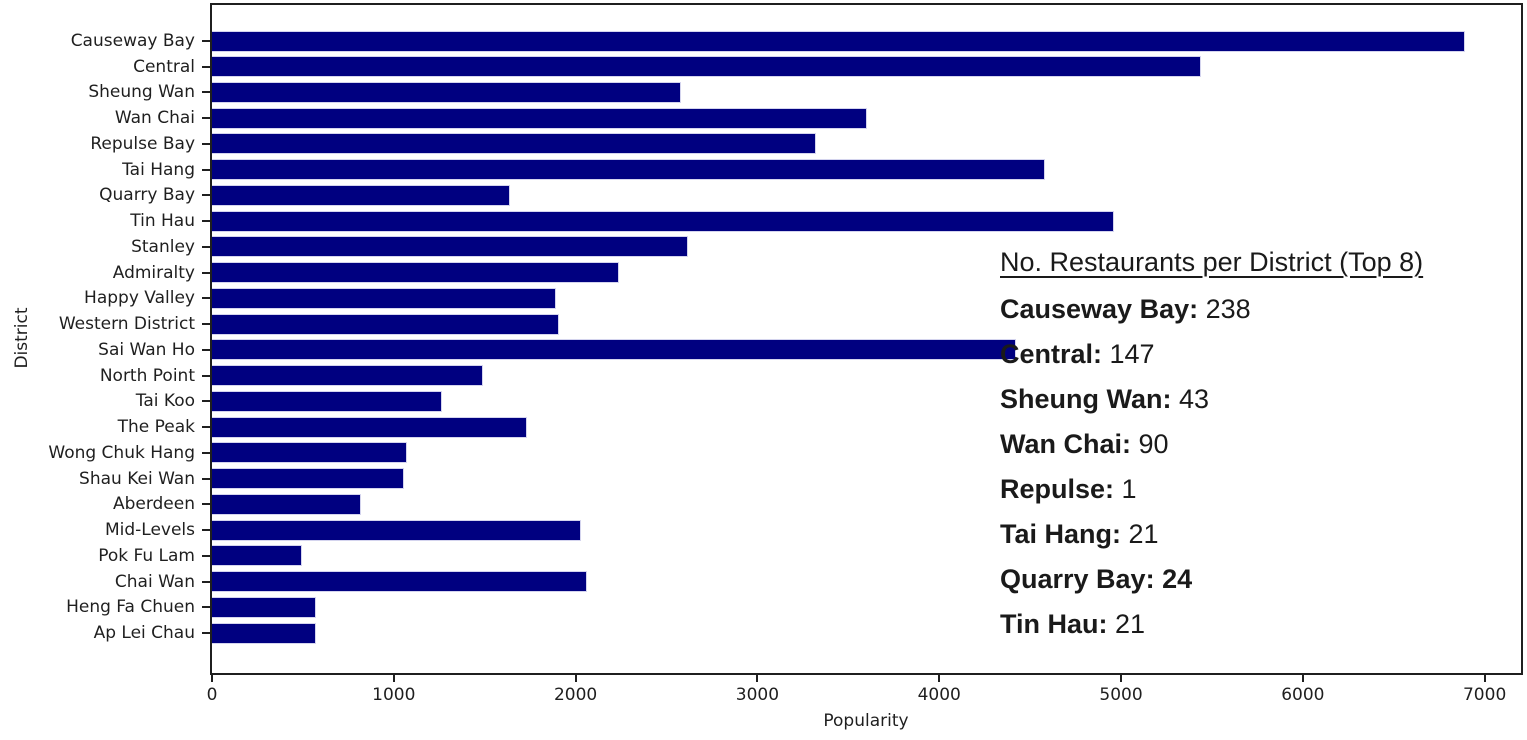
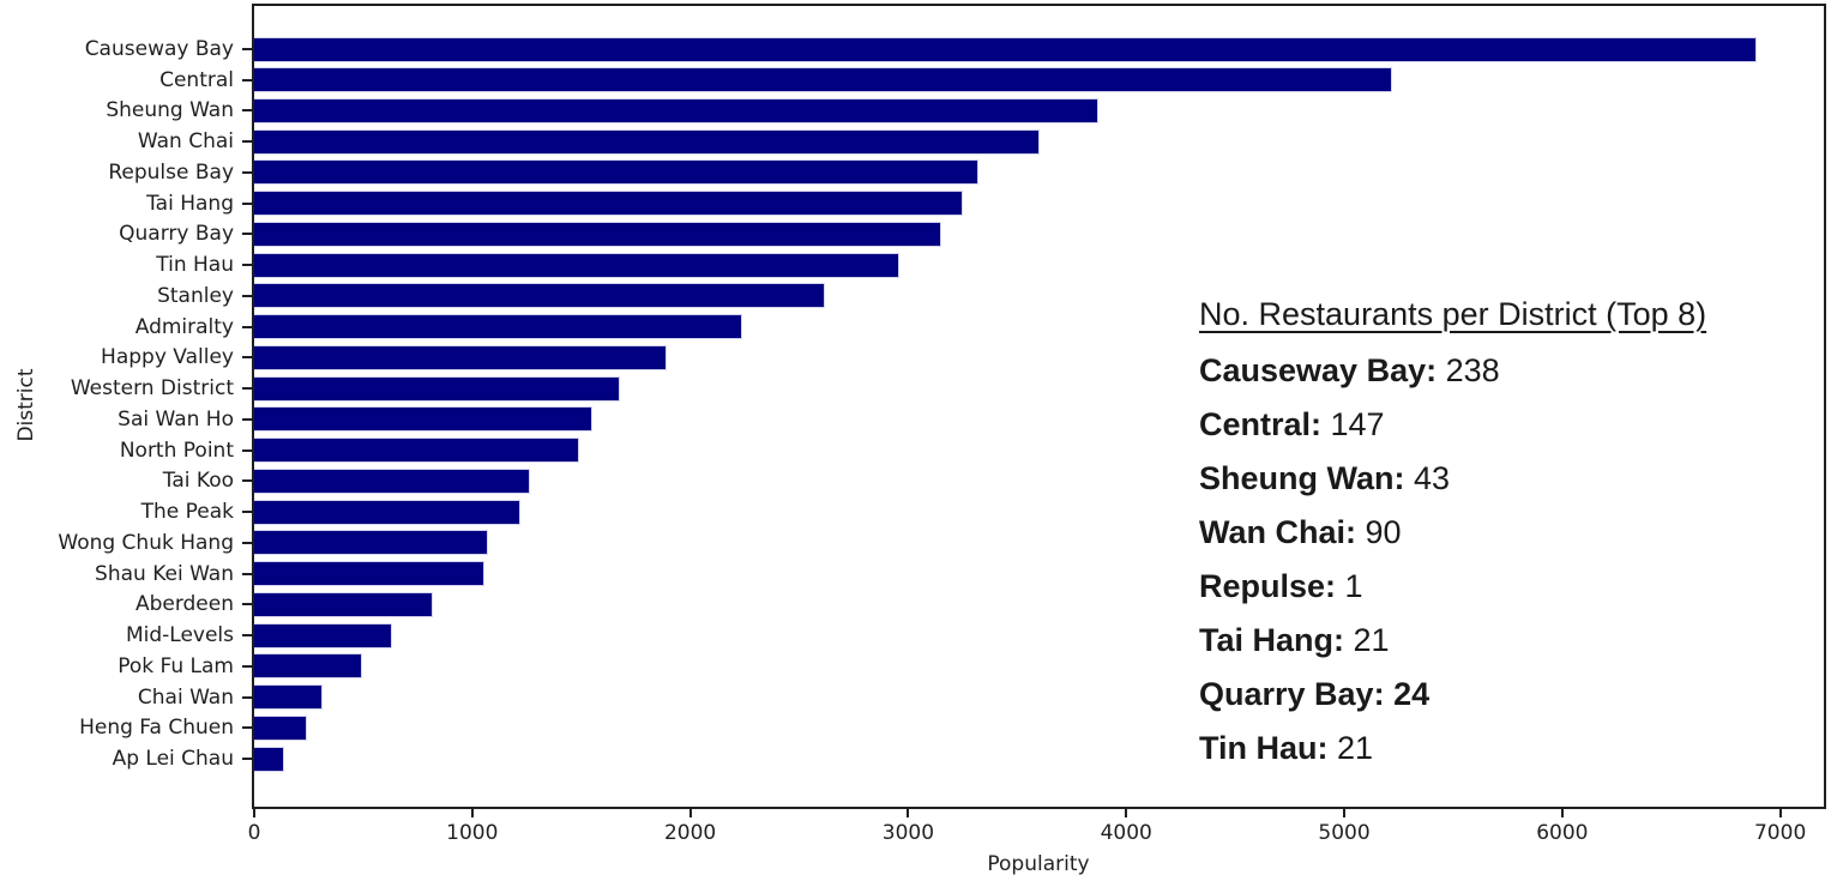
Central: 5440 -> 5220
Sheung Wan: 2580 -> 3870
Tai Hang: 4580 -> 3250
Quarry Bay: 1640 -> 3150
Tin Hau: 4960 -> 2960
Western District: 1910 -> 1680
Sai Wan Ho: 4420 -> 1550
The Peak: 1730 -> 1220
Mid-Levels: 2030 -> 630
Chai Wan: 2060 -> 320
Heng Fa Chuen: 570 -> 240
Ap Lei Chau: 570 -> 140
